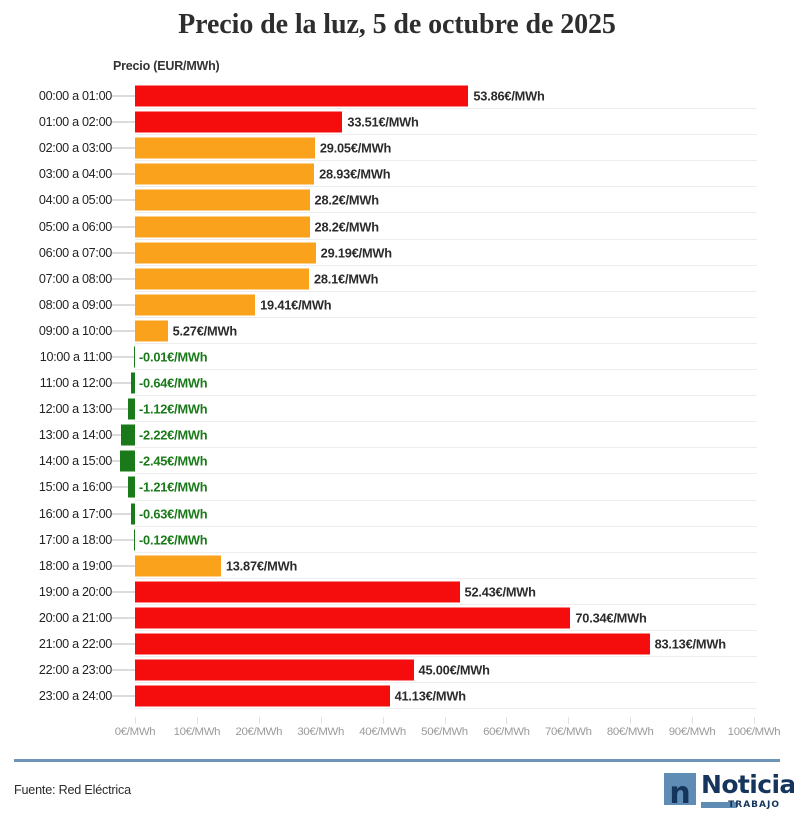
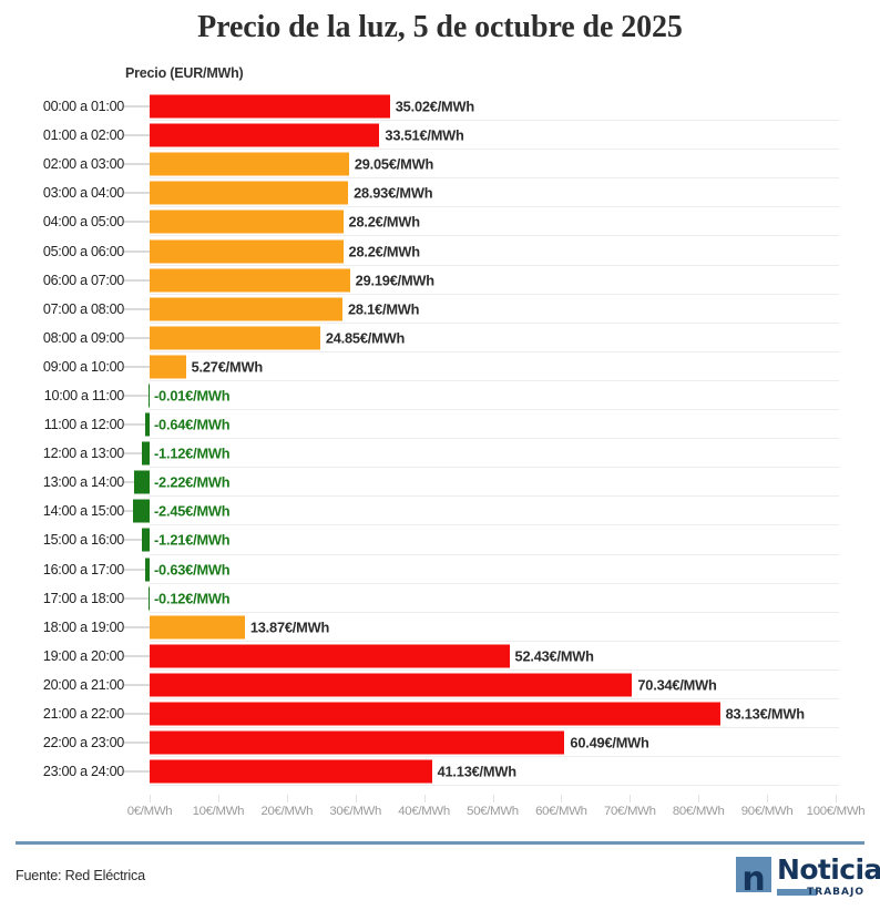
00:00 a 01:00: 53.86 -> 35.02
08:00 a 09:00: 19.41 -> 24.85
22:00 a 23:00: 45.00 -> 60.49
